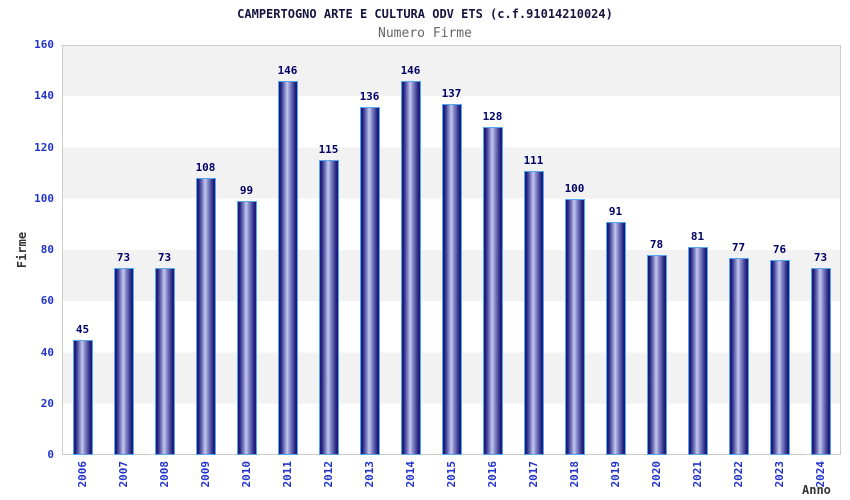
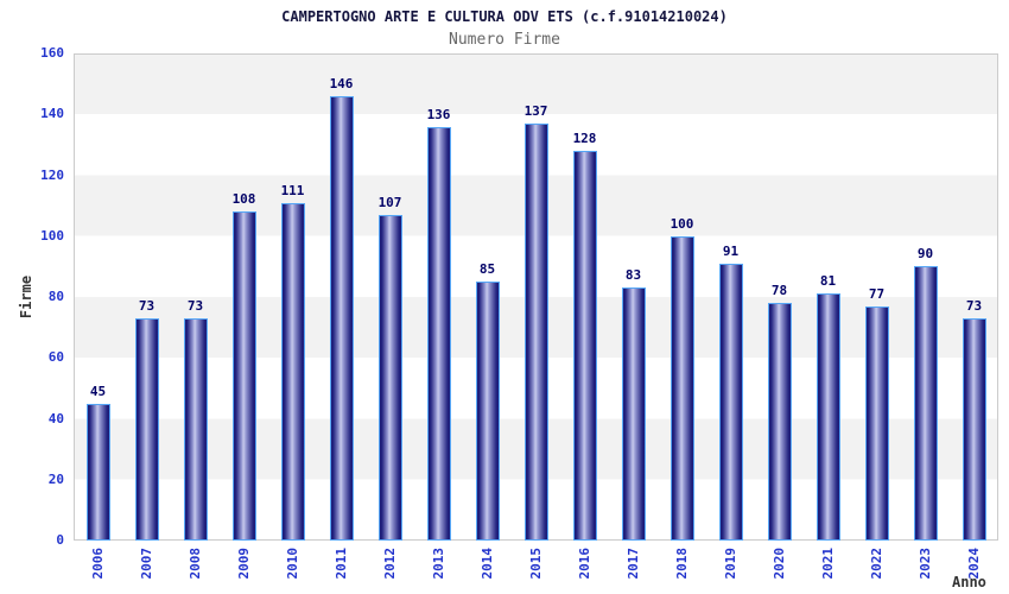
2010: 99 -> 111
2012: 115 -> 107
2014: 146 -> 85
2017: 111 -> 83
2023: 76 -> 90
